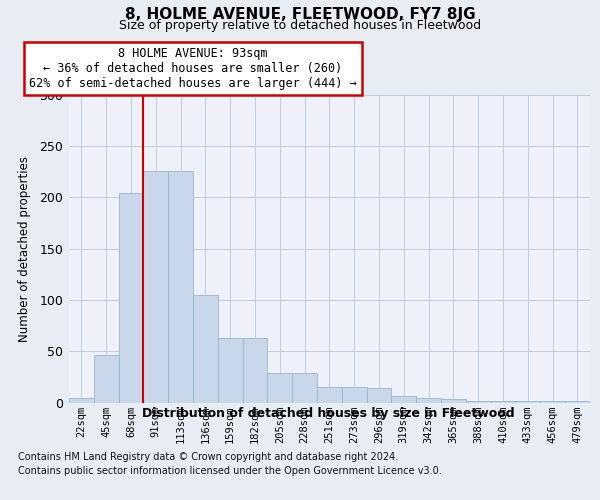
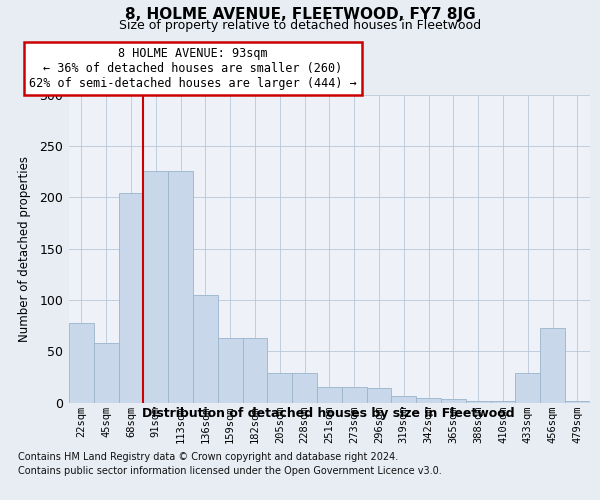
22sqm: 4 -> 78
45sqm: 46 -> 58
433sqm: 1 -> 29
456sqm: 1 -> 73
